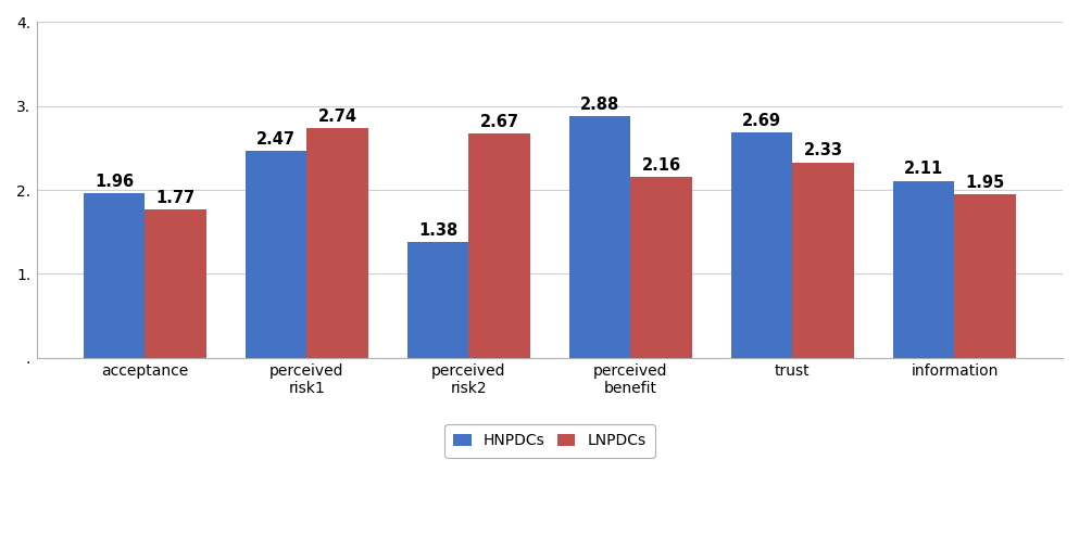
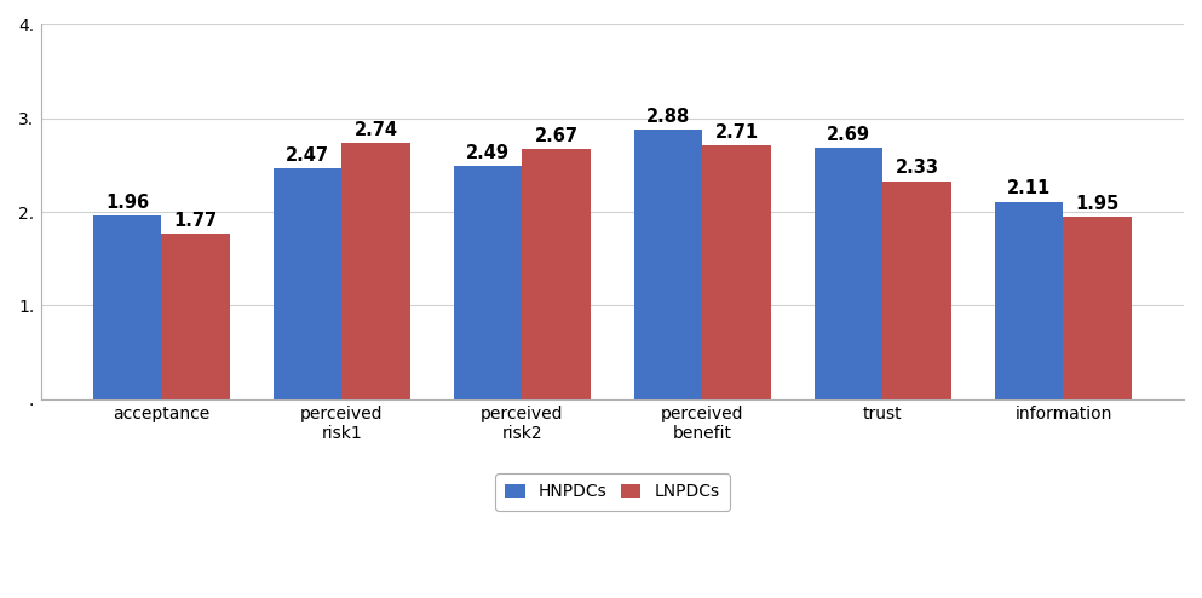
HNPDCs/perceived risk2: 1.38 -> 2.49
LNPDCs/perceived benefit: 2.16 -> 2.71
